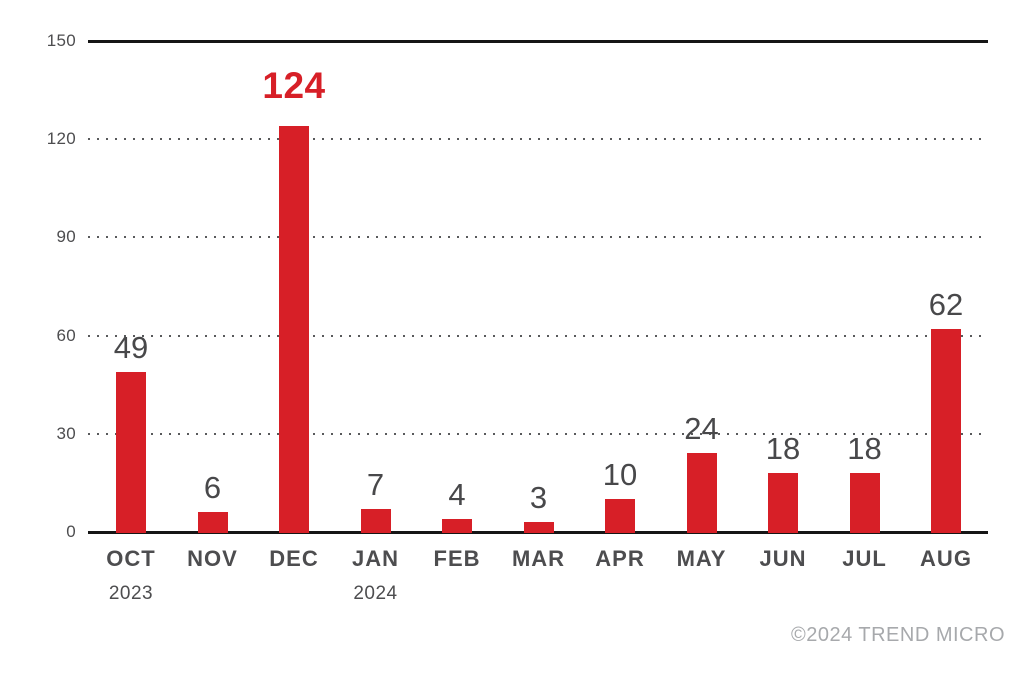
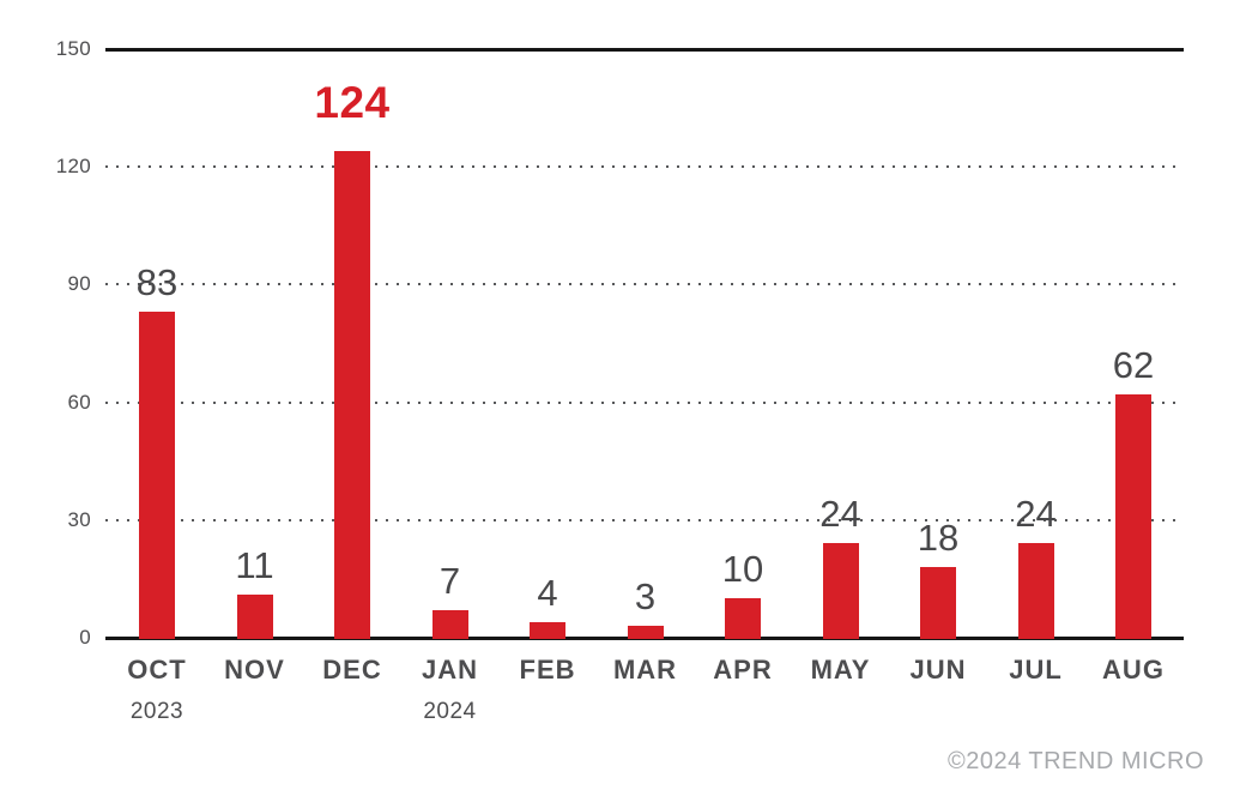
OCT: 49 -> 83
NOV: 6 -> 11
JUL: 18 -> 24
